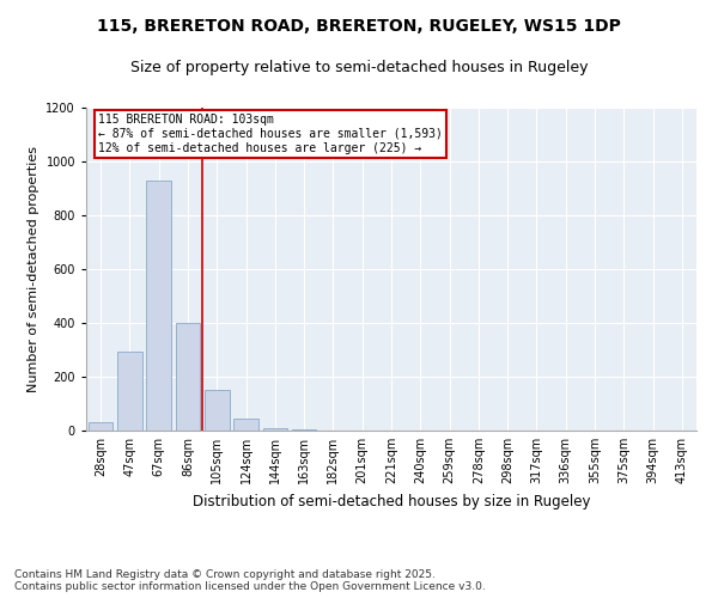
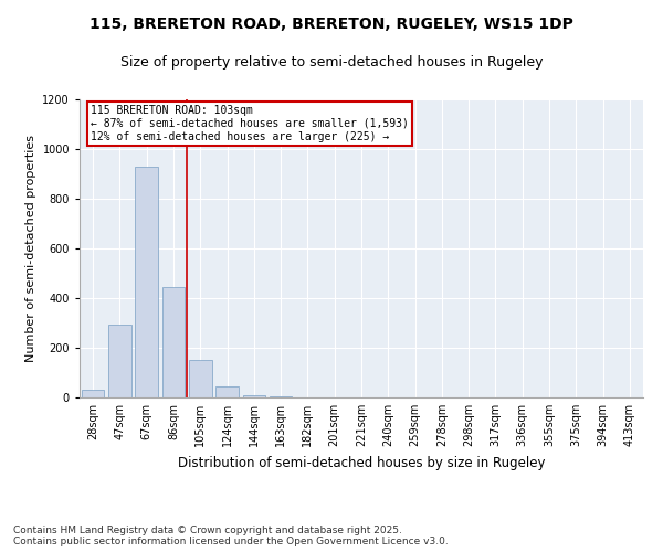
86sqm: 400 -> 445
